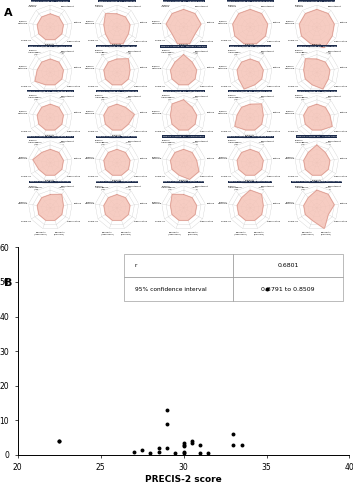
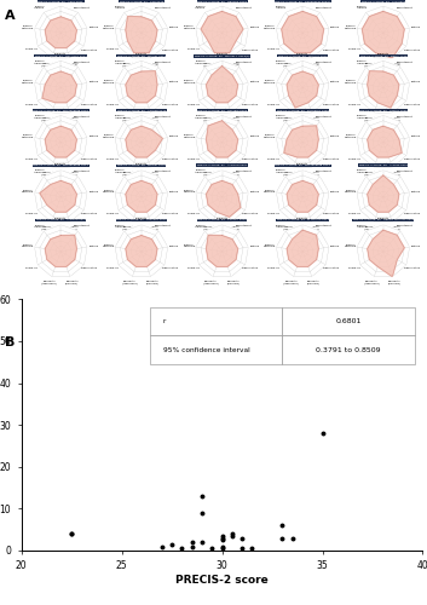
35: 48.0 -> 28.0
